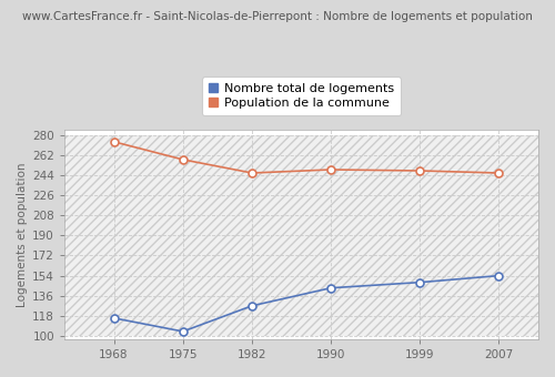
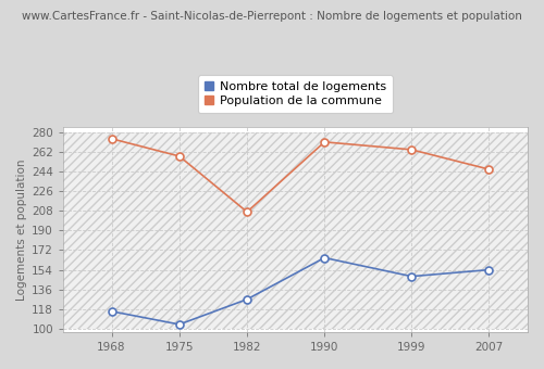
Population de la commune/1982: 246 -> 207
Nombre total de logements/1990: 143 -> 165
Population de la commune/1990: 249 -> 271
Population de la commune/1999: 248 -> 264
